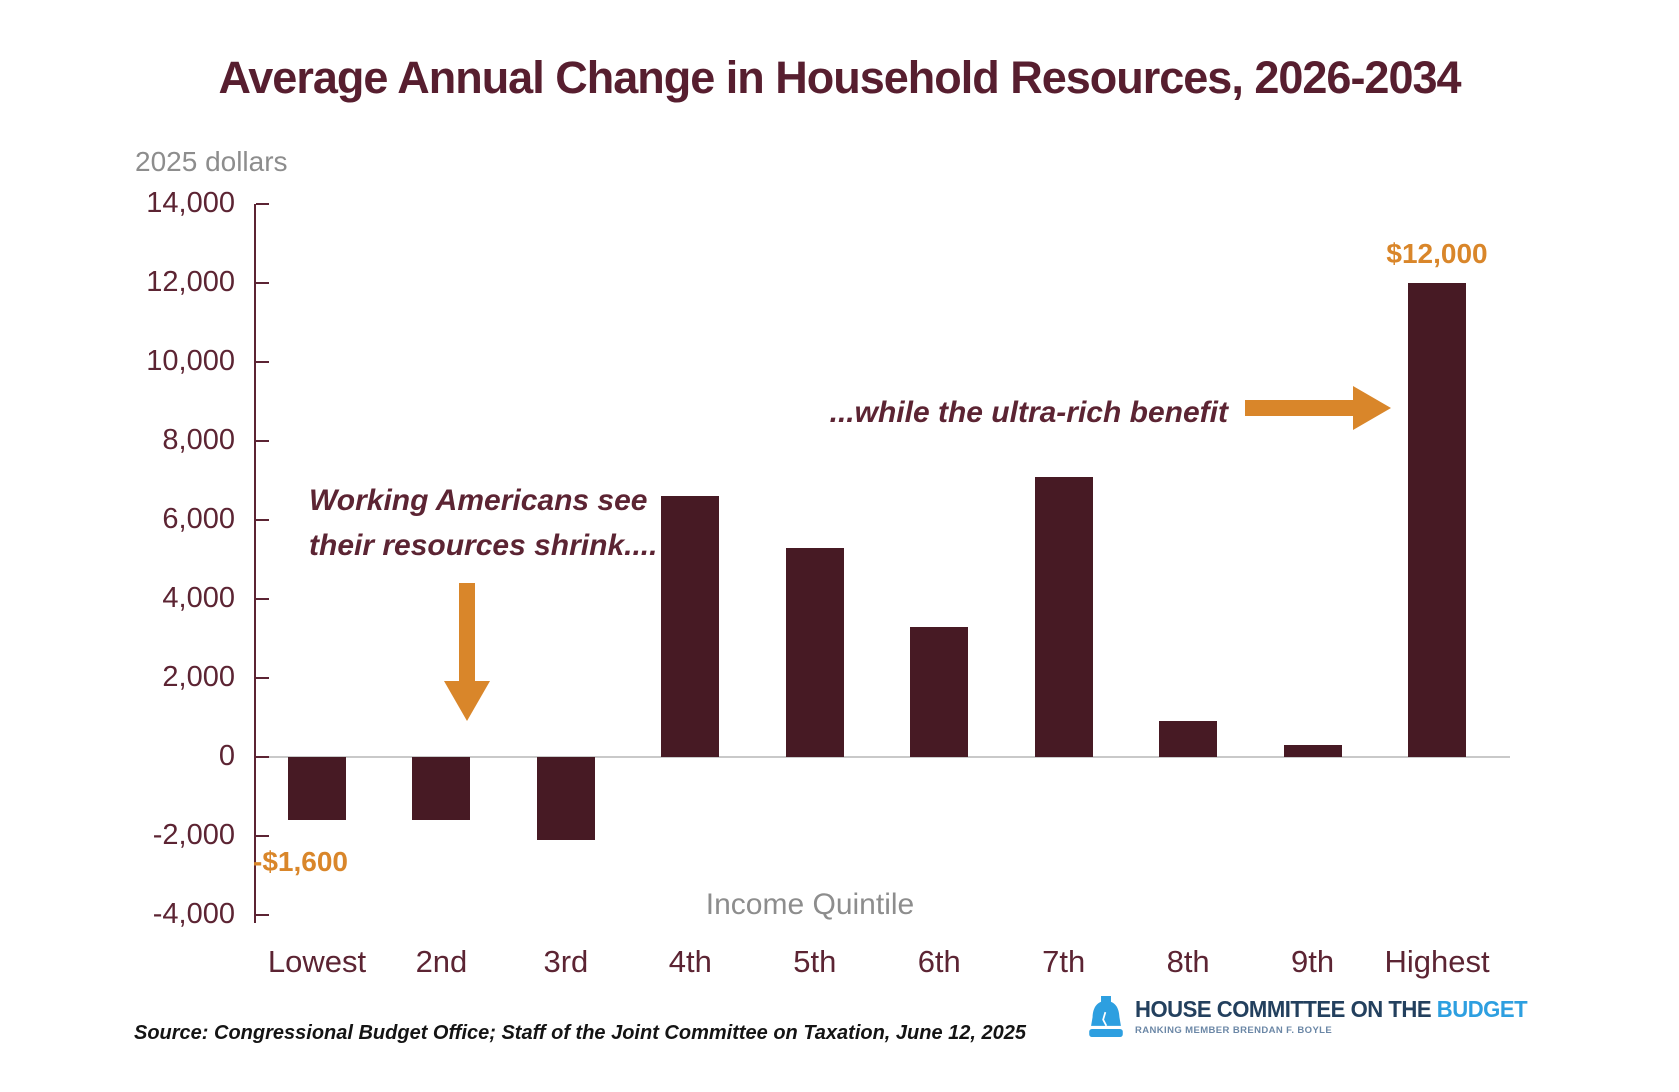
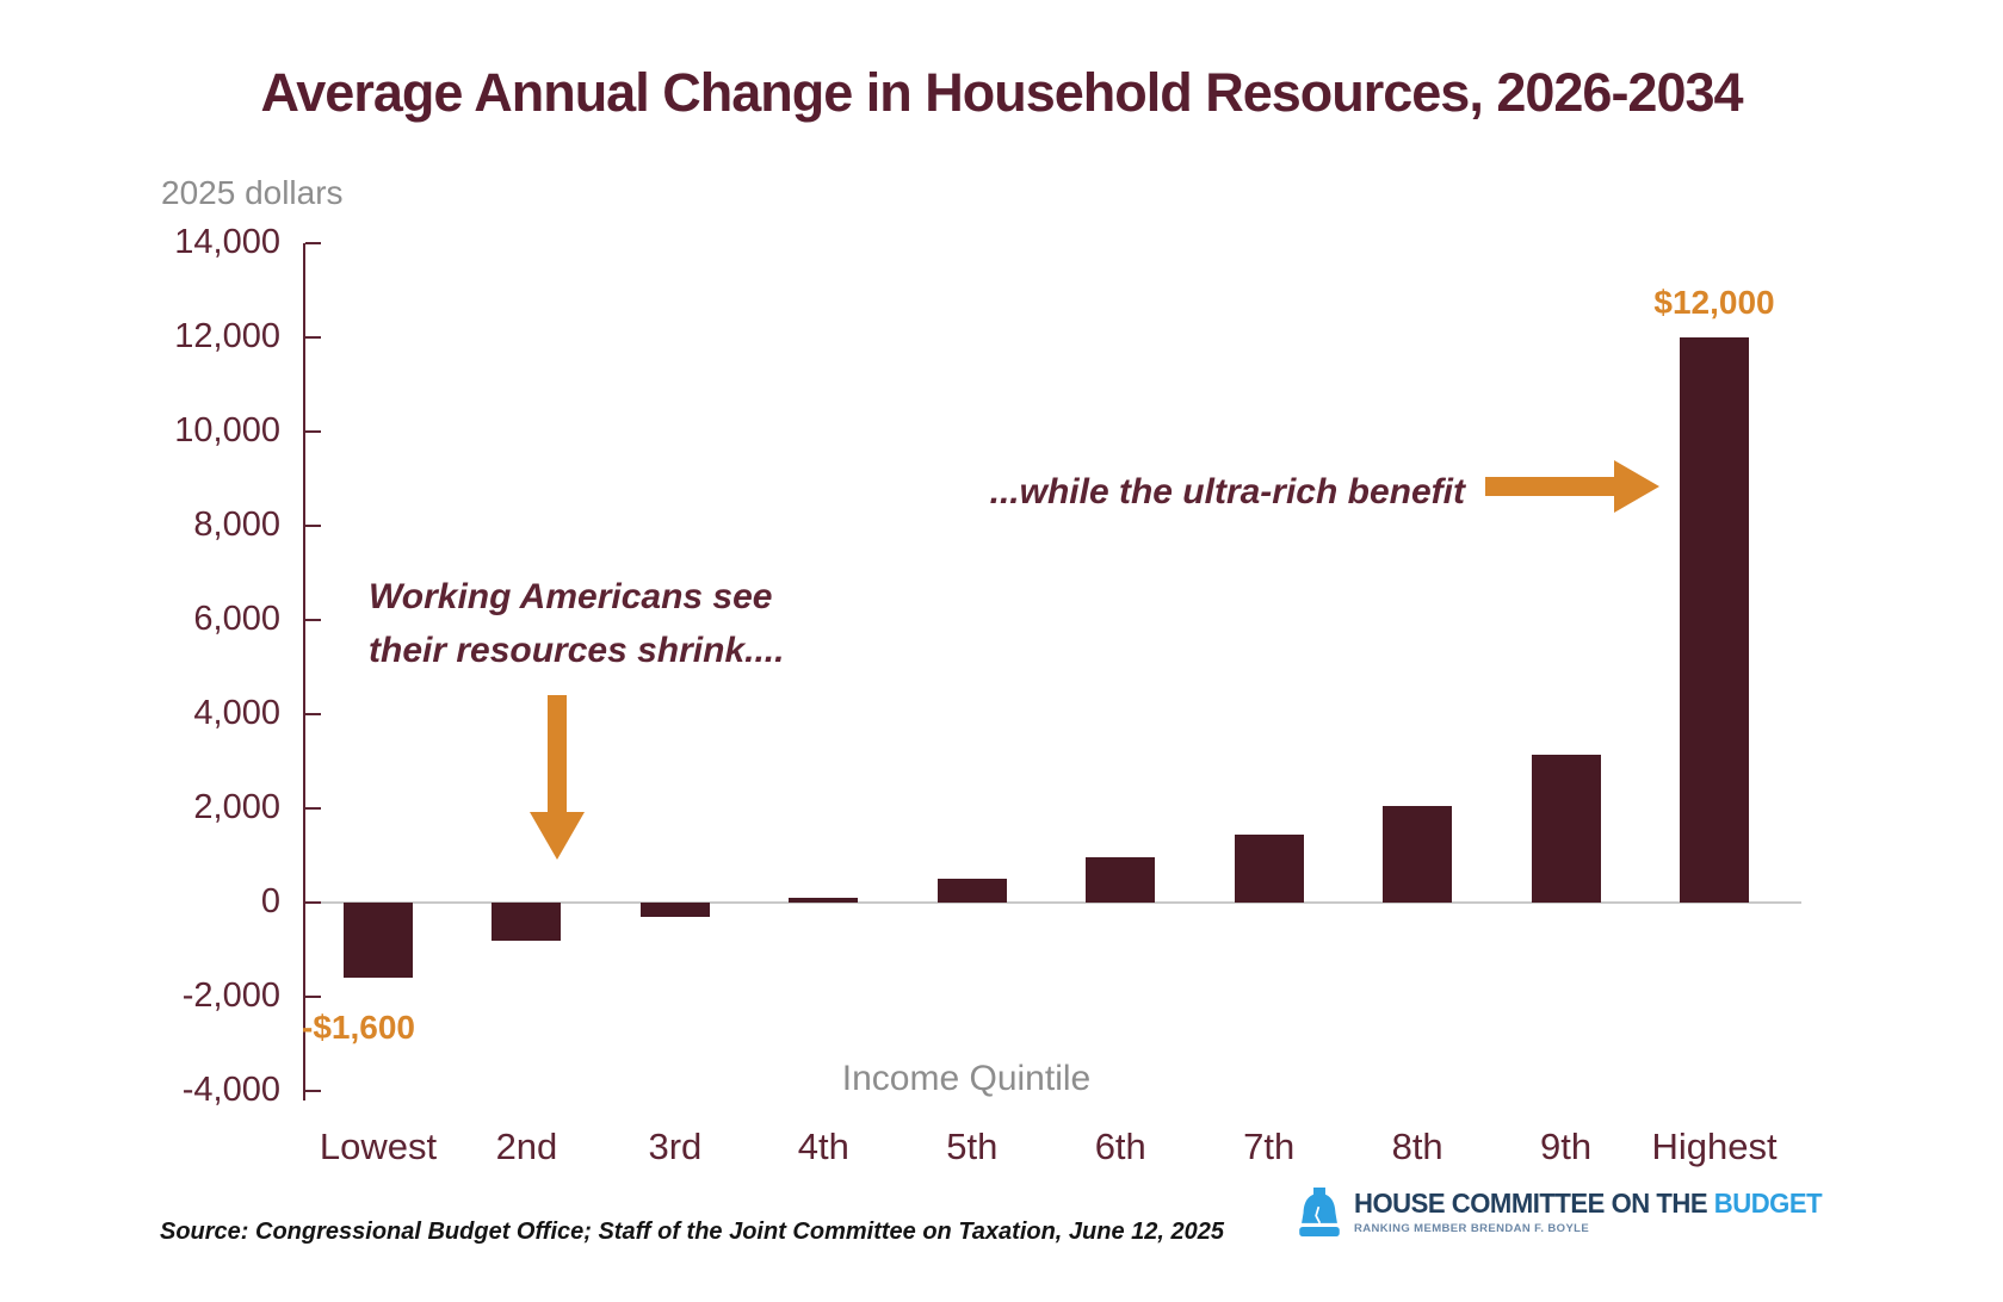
2nd: -1600 -> -800
3rd: -2100 -> -300
4th: 6600 -> 100
5th: 5300 -> 500
6th: 3300 -> 1000
7th: 7100 -> 1400
8th: 900 -> 2000
9th: 300 -> 3200
